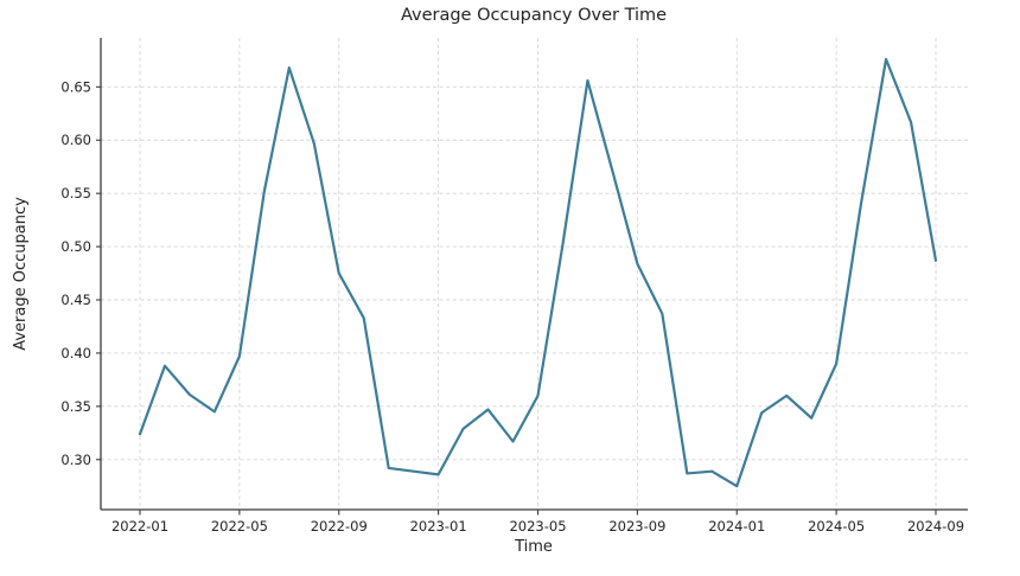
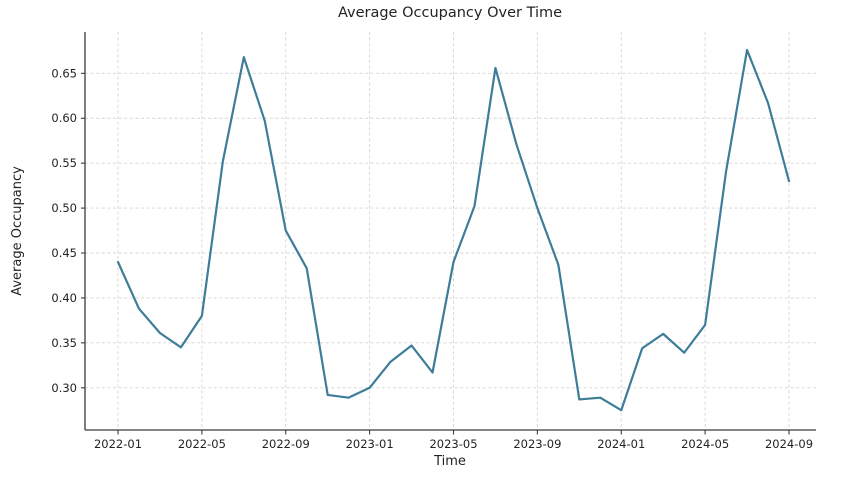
2022-01: 0.32 -> 0.44
2022-05: 0.40 -> 0.38
2023-01: 0.29 -> 0.30
2023-05: 0.36 -> 0.44
2023-09: 0.48 -> 0.50
2024-05: 0.39 -> 0.37
2024-09: 0.49 -> 0.53
